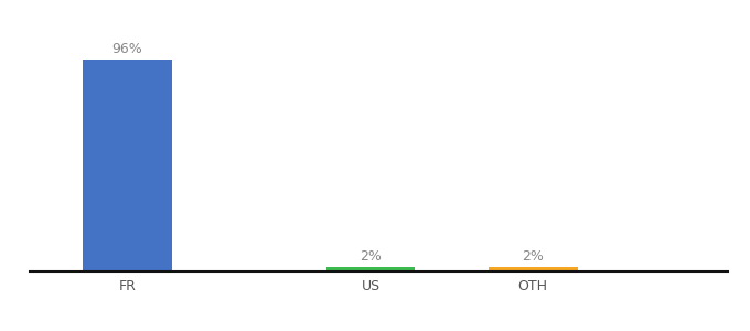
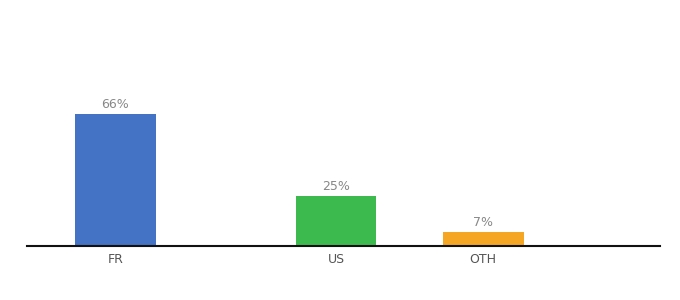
FR: 96% -> 66%
US: 2% -> 25%
OTH: 2% -> 7%
